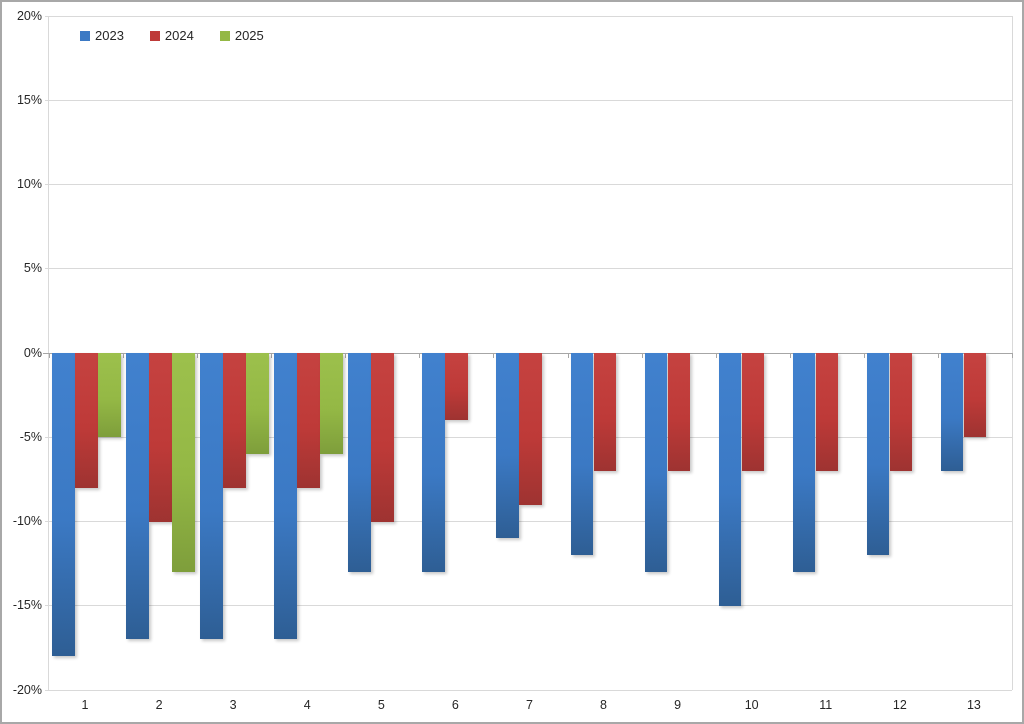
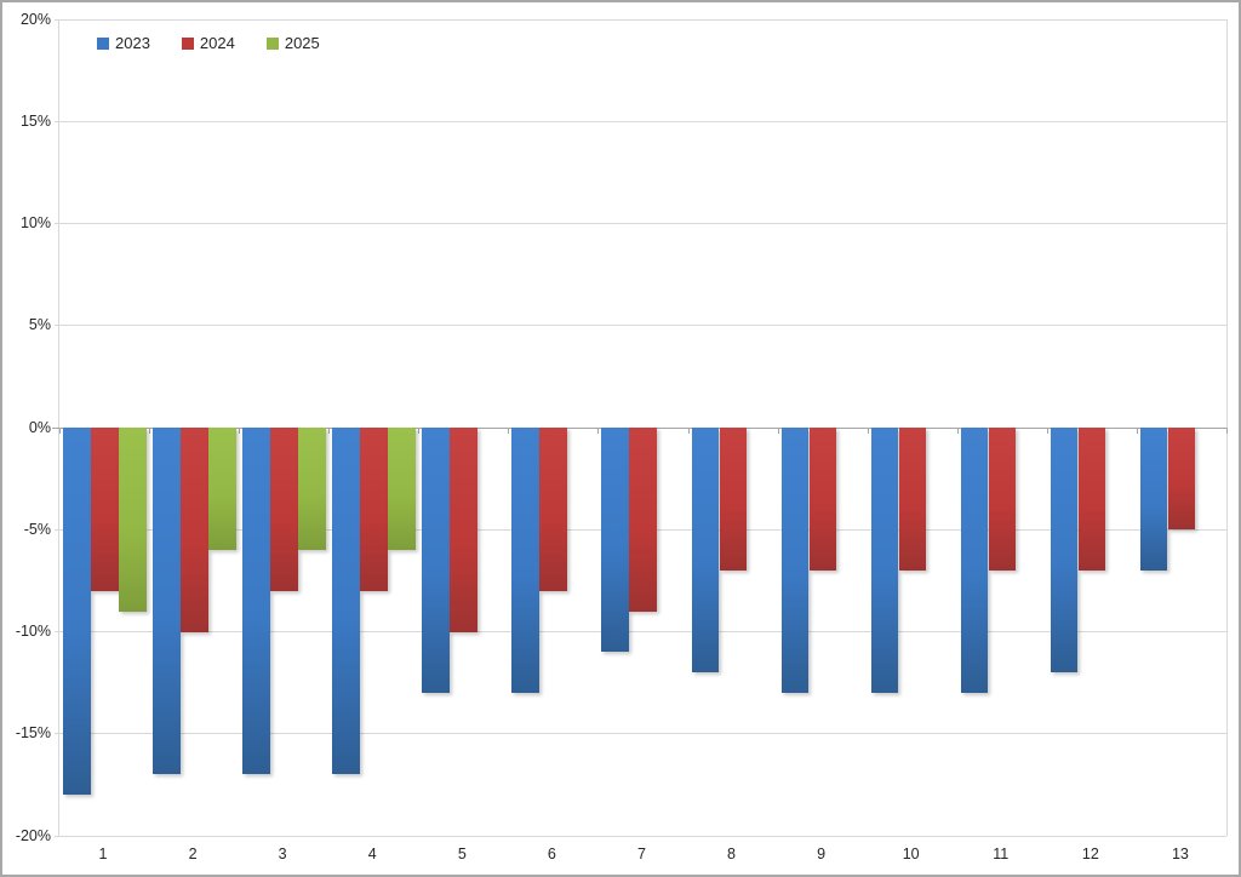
2025/1: -5% -> -9%
2025/2: -13% -> -6%
2024/6: -4% -> -8%
2023/10: -15% -> -13%
